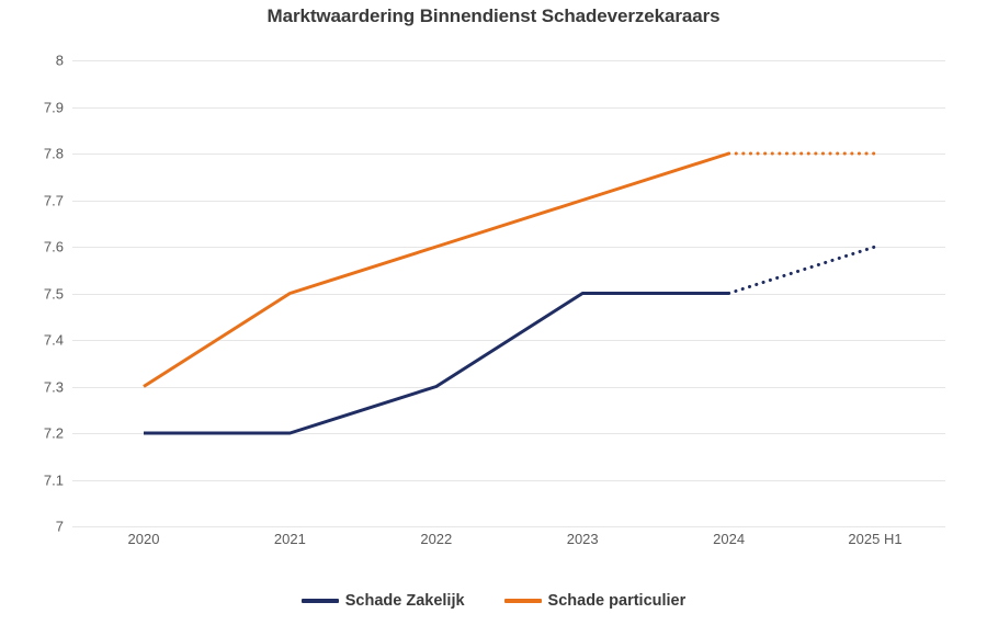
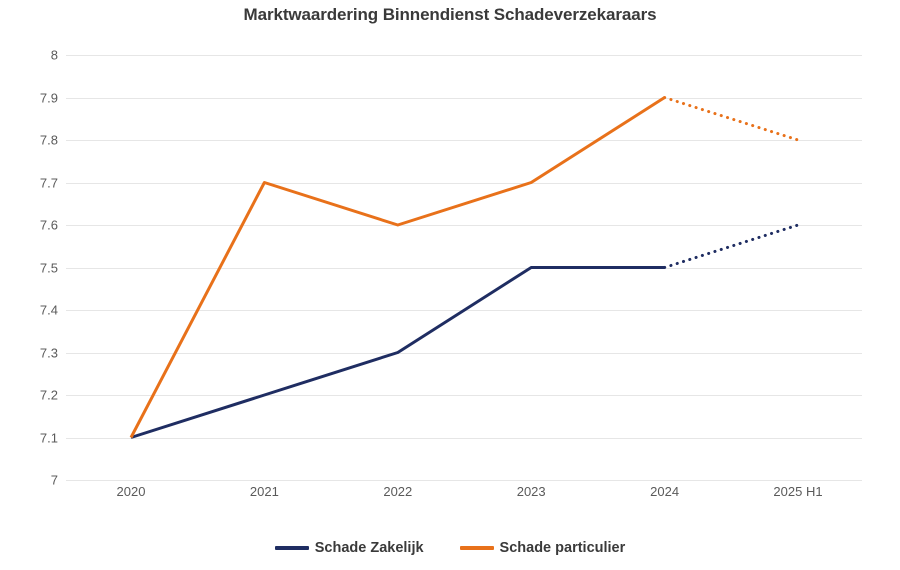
Schade Zakelijk/2020: 7.2 -> 7.1
Schade particulier/2020: 7.3 -> 7.1
Schade particulier/2021: 7.5 -> 7.7
Schade particulier/2024: 7.8 -> 7.9
